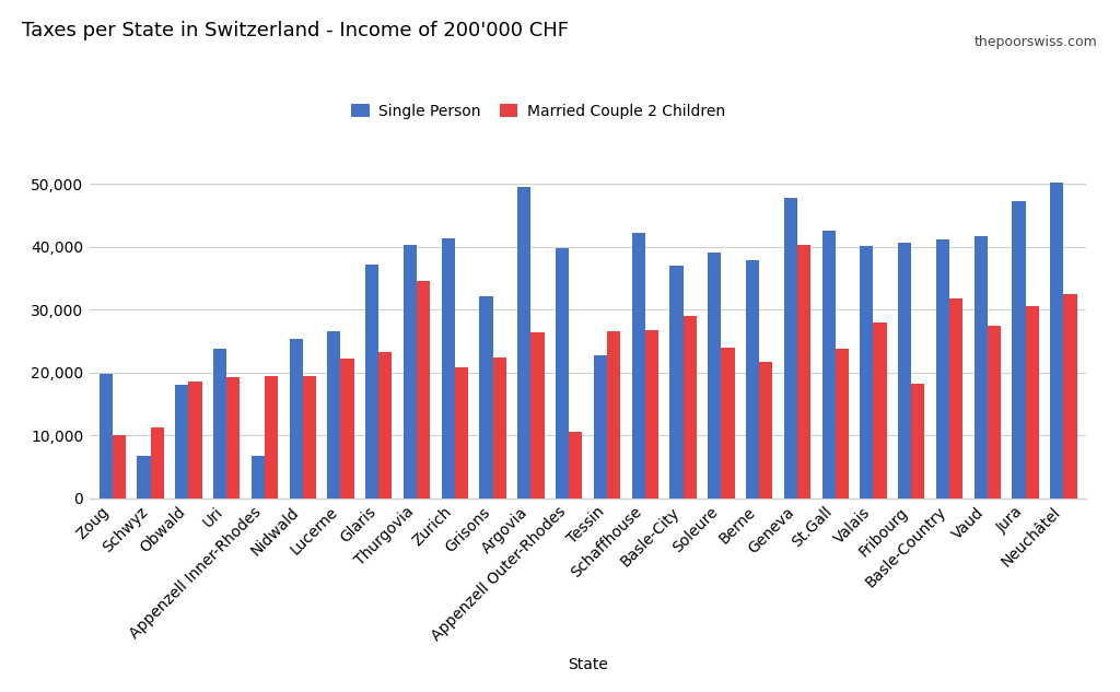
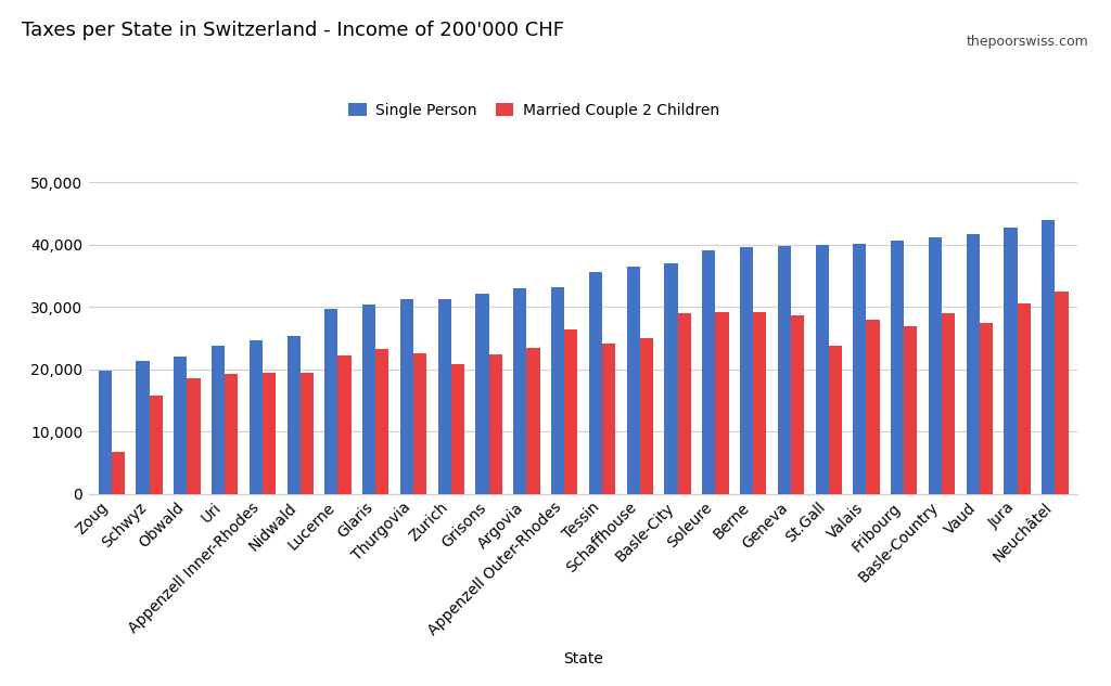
Married Couple 2 Children/Zoug: 10,000 -> 6,700
Single Person/Schwyz: 6,800 -> 21,300
Married Couple 2 Children/Schwyz: 11,200 -> 15,800
Single Person/Obwald: 18,000 -> 22,100
Single Person/Appenzell Inner-Rhodes: 6,800 -> 24,700
Single Person/Lucerne: 26,600 -> 29,700
Single Person/Glaris: 37,200 -> 30,300
Single Person/Thurgovia: 40,200 -> 31,200
Married Couple 2 Children/Thurgovia: 34,600 -> 22,600
Single Person/Zurich: 41,400 -> 31,300
Single Person/Argovia: 49,400 -> 33,000
Married Couple 2 Children/Argovia: 26,400 -> 23,400
Single Person/Appenzell Outer-Rhodes: 39,800 -> 33,200
Married Couple 2 Children/Appenzell Outer-Rhodes: 10,600 -> 26,300
Single Person/Tessin: 22,800 -> 35,600
Married Couple 2 Children/Tessin: 26,600 -> 24,100
Single Person/Schaffhouse: 42,200 -> 36,400
Married Couple 2 Children/Schaffhouse: 26,800 -> 25,000
Married Couple 2 Children/Soleure: 24,000 -> 29,100
Single Person/Berne: 37,800 -> 39,500
Married Couple 2 Children/Berne: 21,600 -> 29,200
Single Person/Geneva: 47,800 -> 39,800
Married Couple 2 Children/Geneva: 40,200 -> 28,700
Single Person/St.Gall: 42,600 -> 39,900
Married Couple 2 Children/Fribourg: 18,200 -> 26,900
Married Couple 2 Children/Basle-Country: 31,800 -> 29,000
Single Person/Jura: 47,200 -> 42,700
Single Person/Neuchâtel: 50,200 -> 43,900
